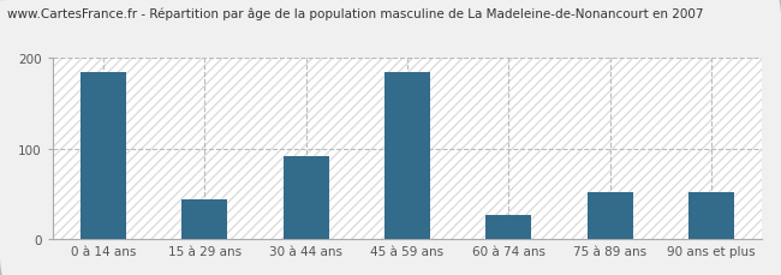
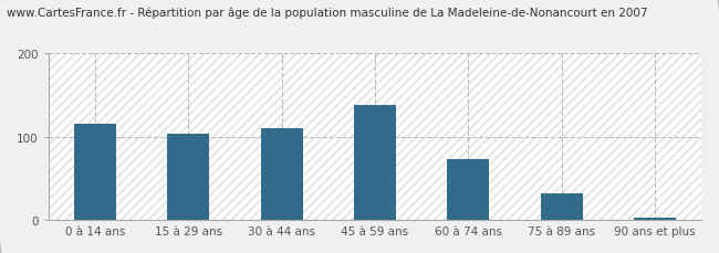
0 à 14 ans: 184 -> 115
15 à 29 ans: 44 -> 103
30 à 44 ans: 92 -> 110
45 à 59 ans: 184 -> 138
60 à 74 ans: 26 -> 73
75 à 89 ans: 52 -> 32
90 ans et plus: 52 -> 3
